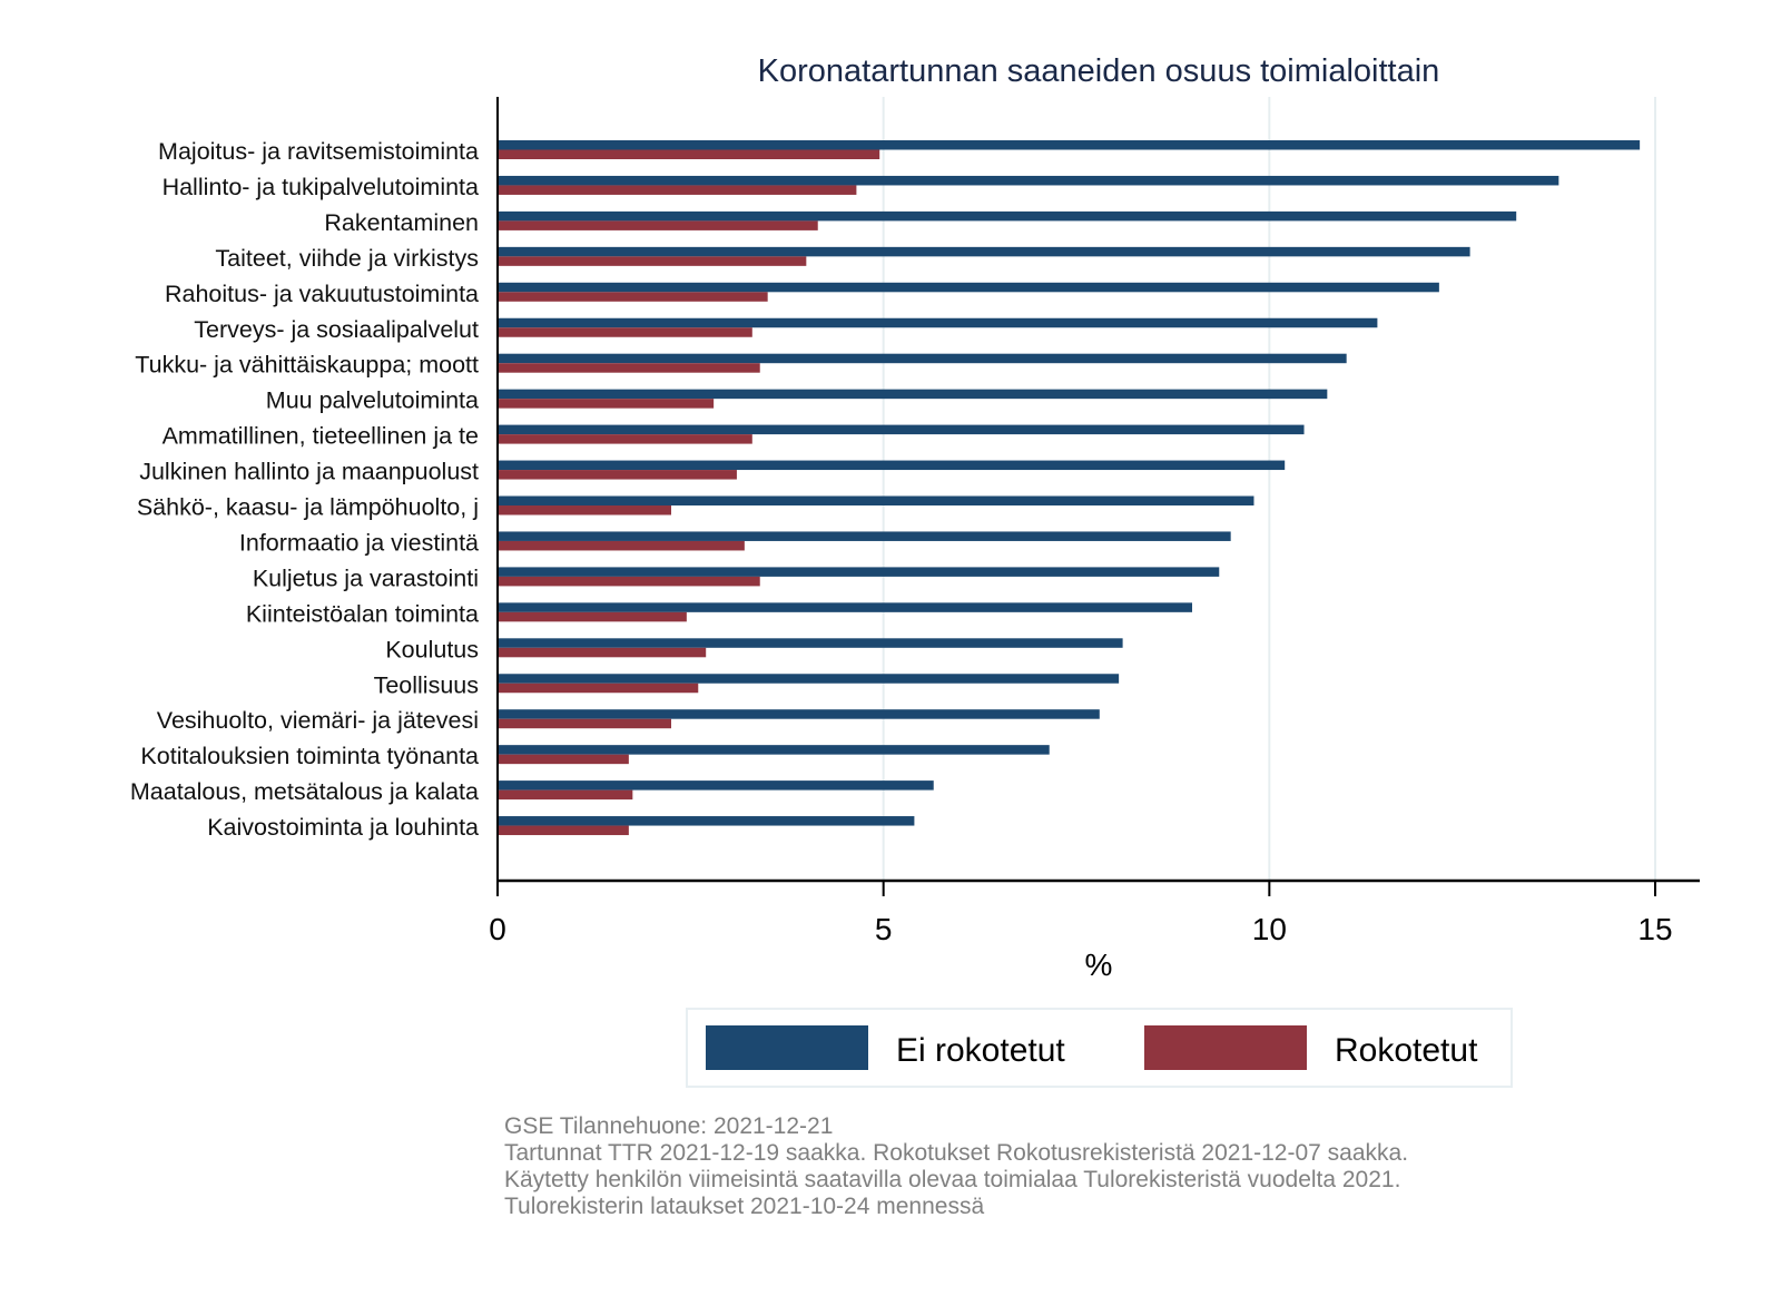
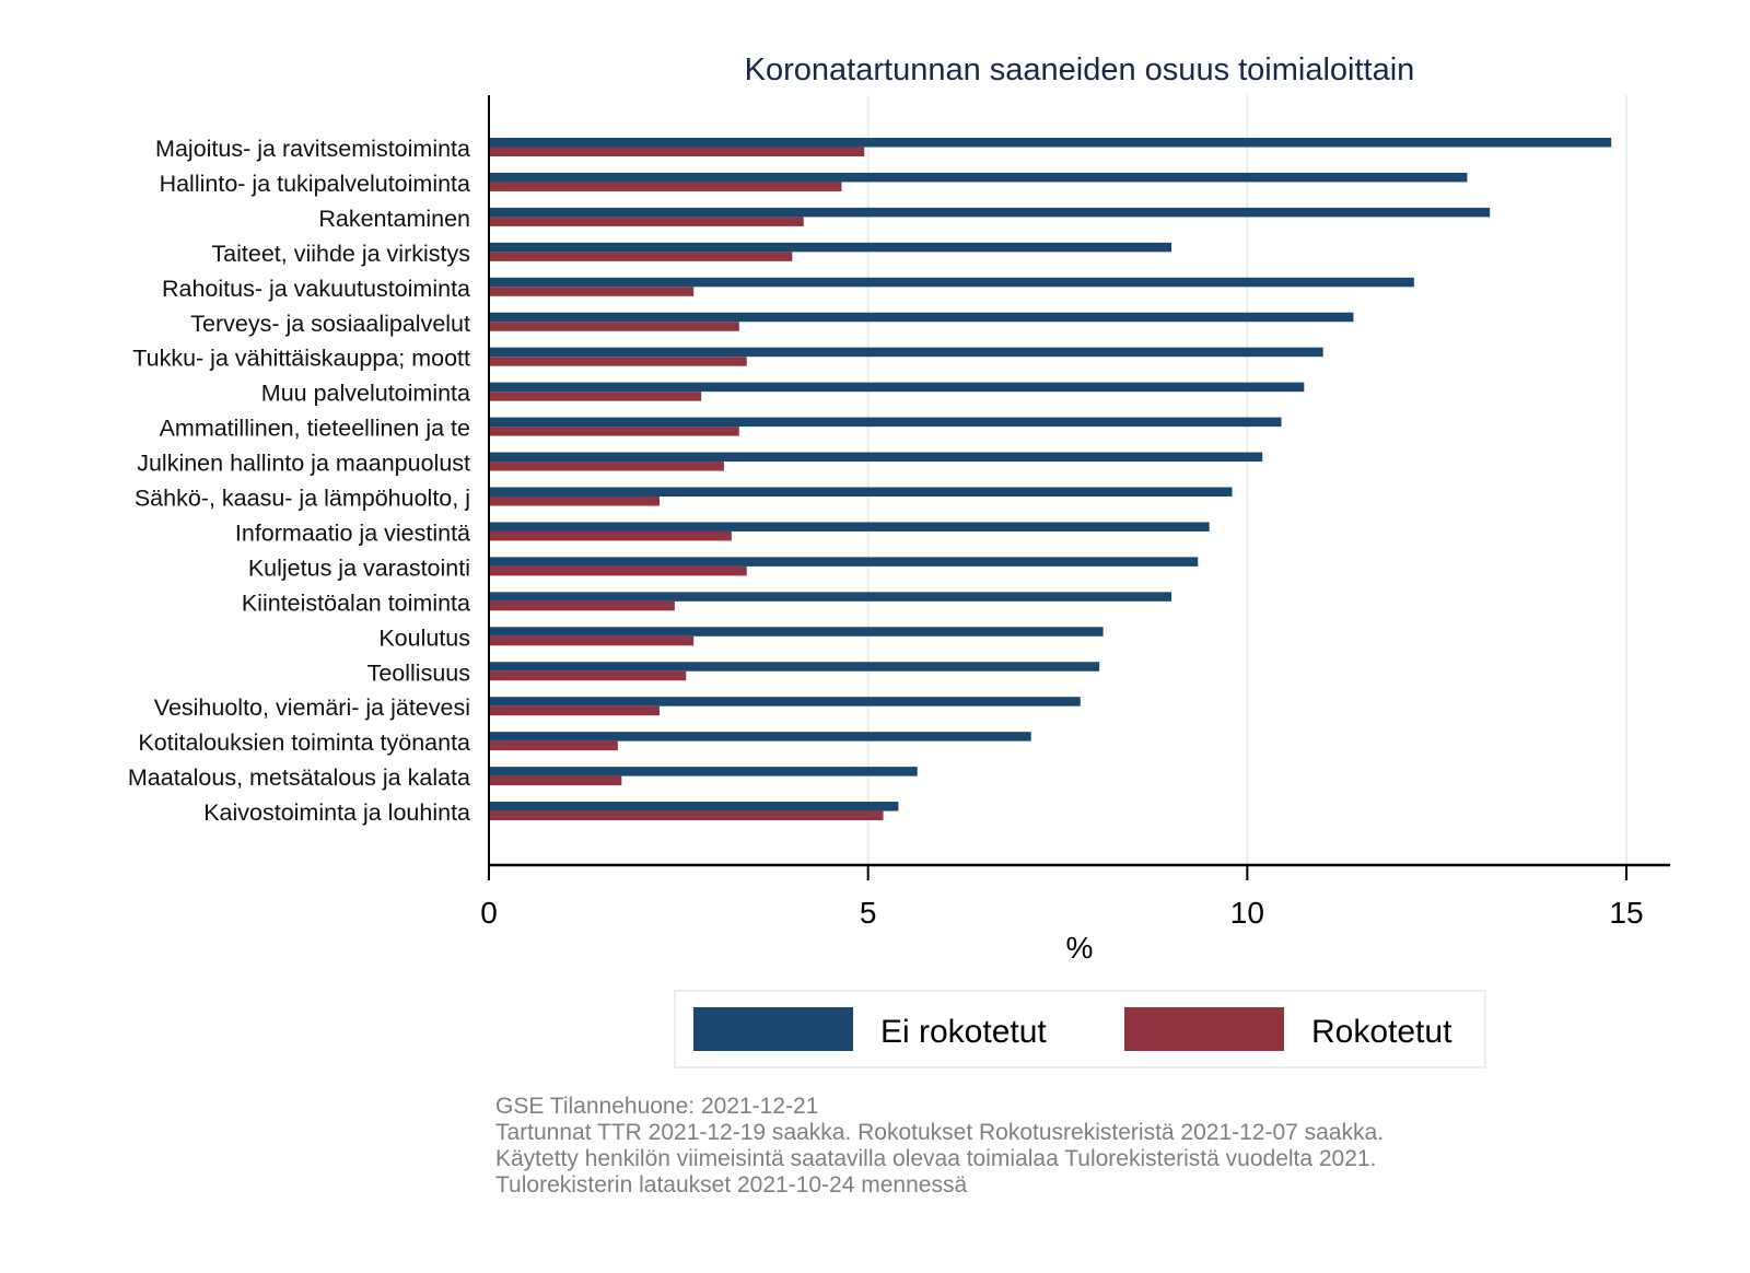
Ei rokotetut/Hallinto- ja tukipalvelutoiminta: 13.8 -> 12.9
Ei rokotetut/Taiteet, viihde ja virkistys: 12.6 -> 9.0
Rokotetut/Rahoitus- ja vakuutustoiminta: 3.5 -> 2.7
Rokotetut/Kaivostoiminta ja louhinta: 1.7 -> 5.2
